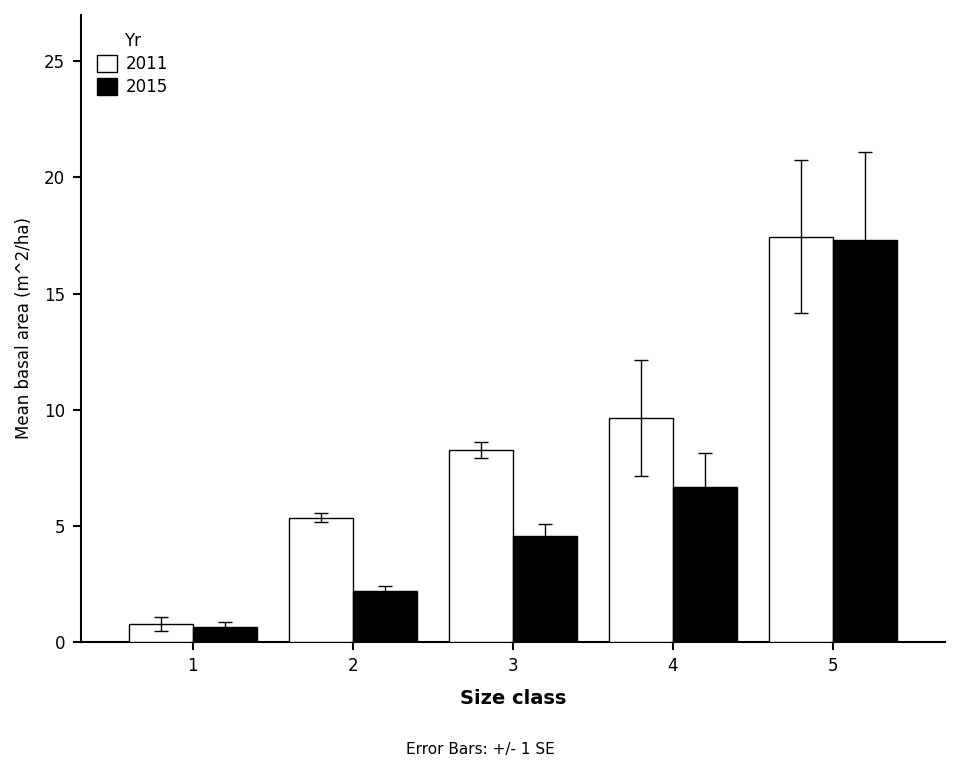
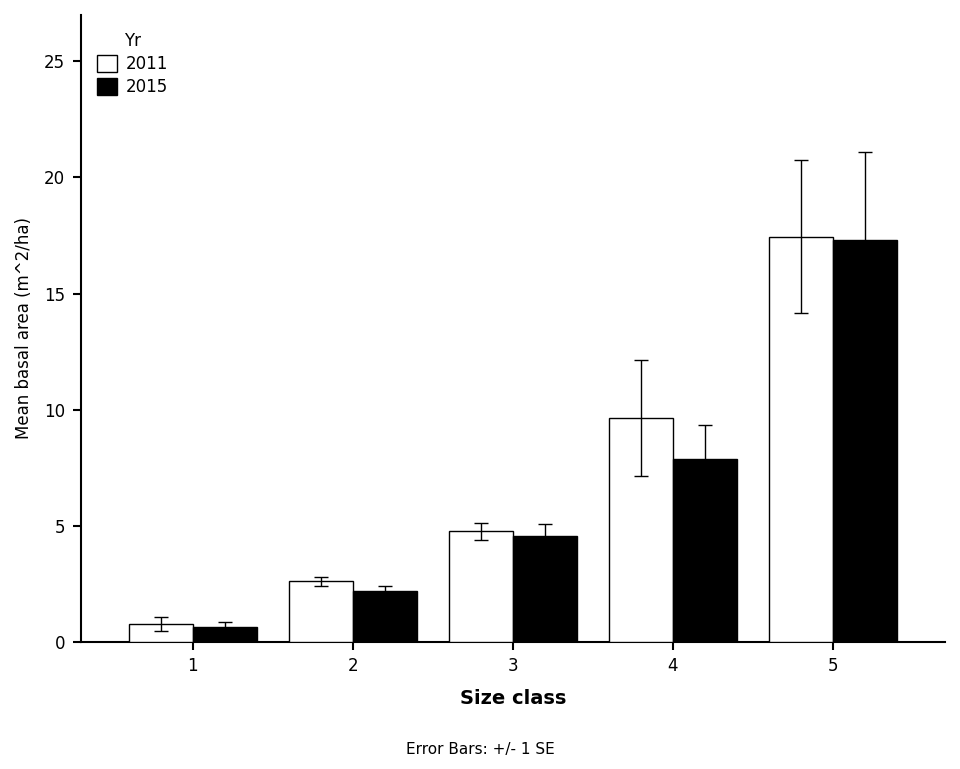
2011/2: 5.35 -> 2.60
2011/3: 8.25 -> 4.75
2015/4: 6.65 -> 7.85
